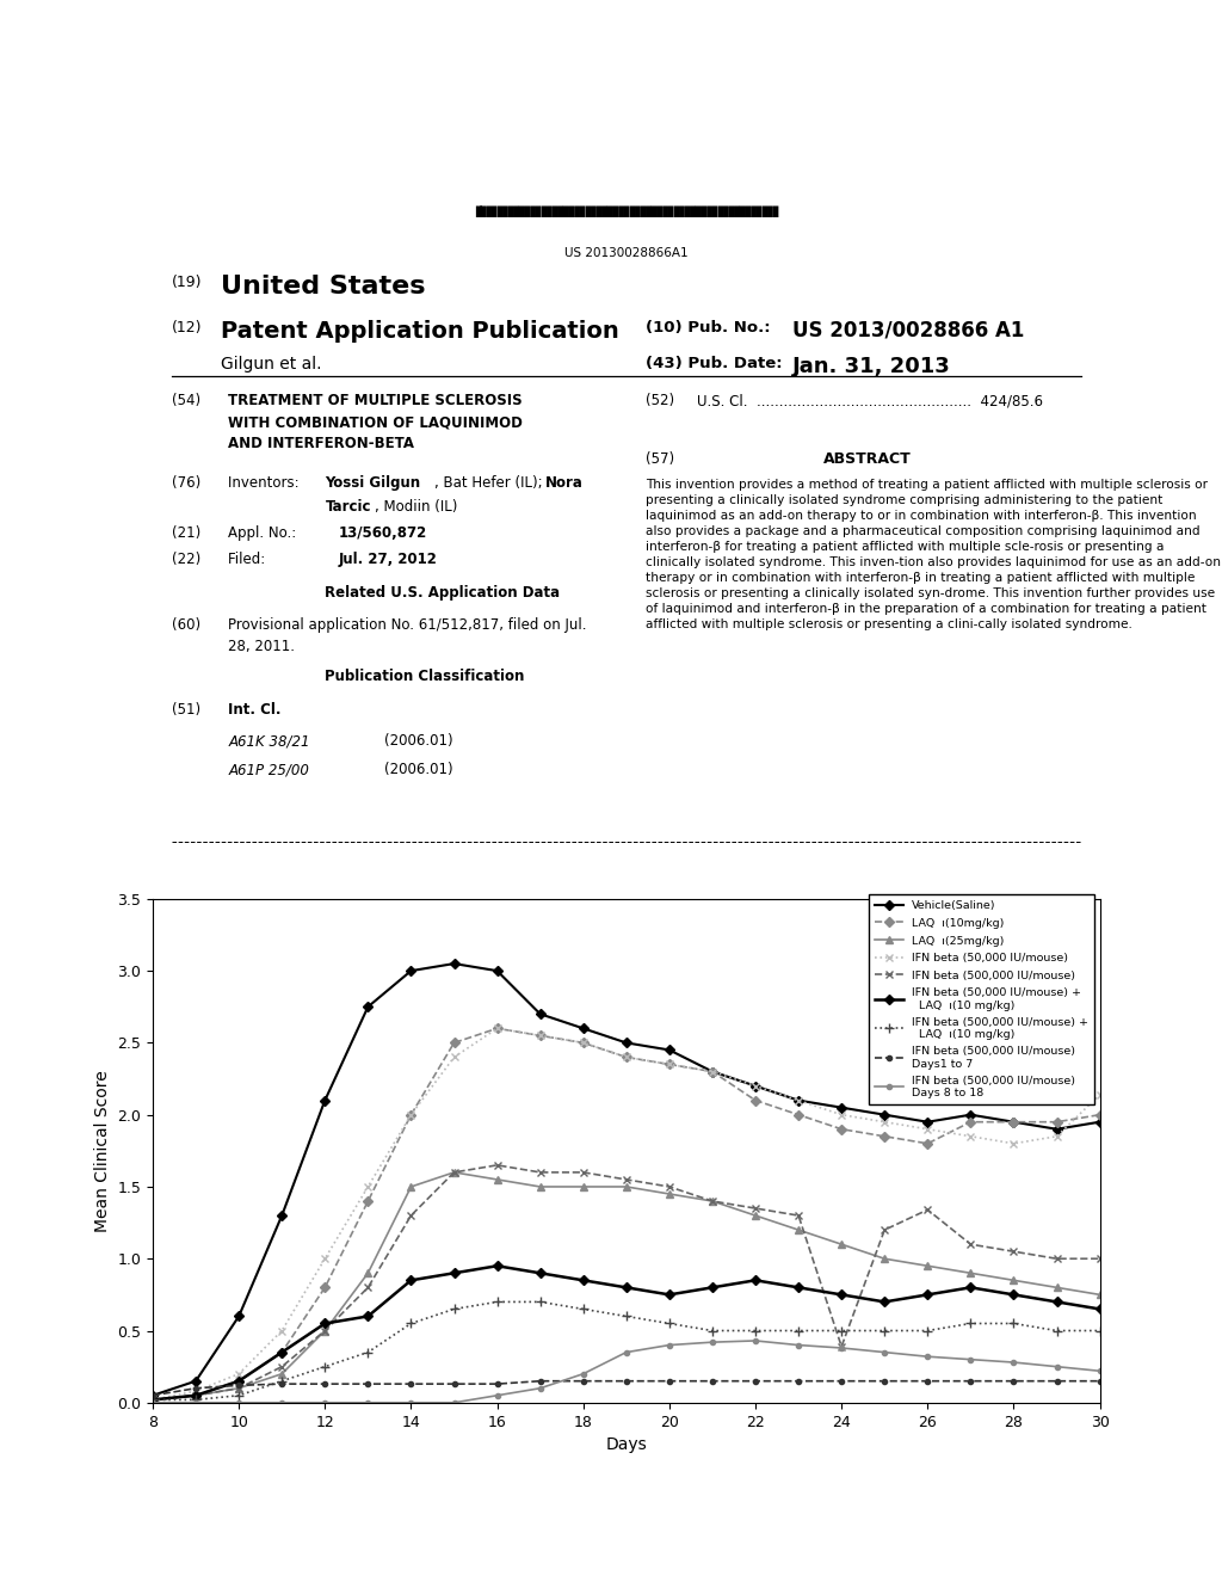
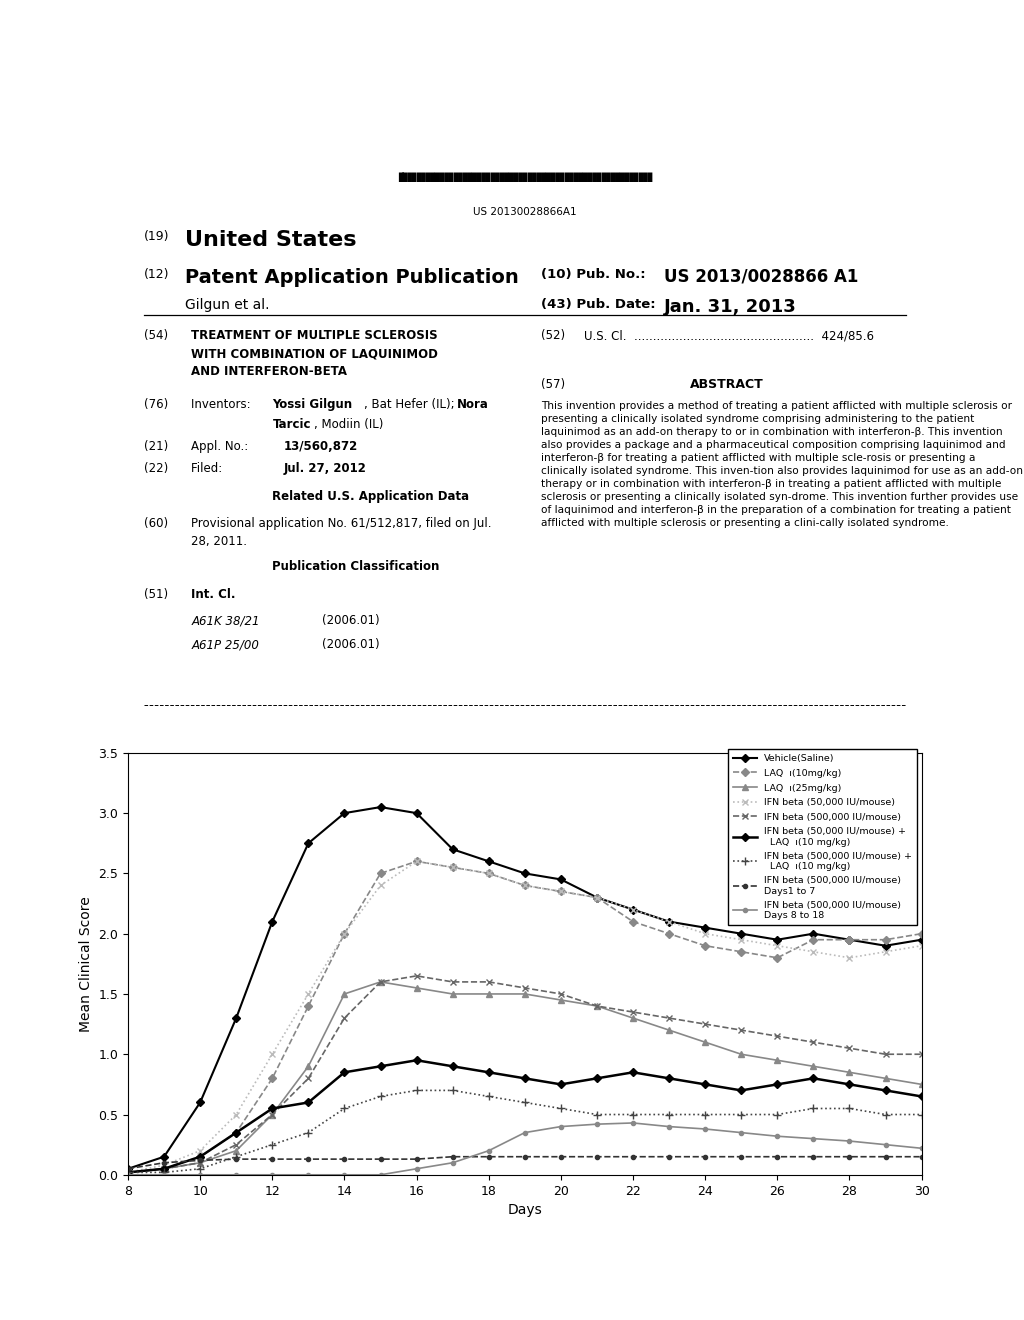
IFN beta (500,000 IU/mouse)/24: 0.39 -> 1.25
IFN beta (500,000 IU/mouse)/26: 1.34 -> 1.15
IFN beta (50,000 IU/mouse)/30: 2.14 -> 1.90
